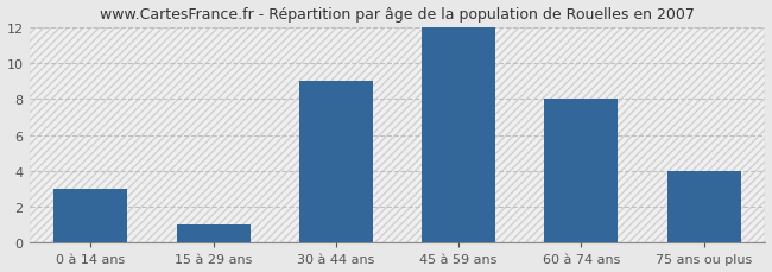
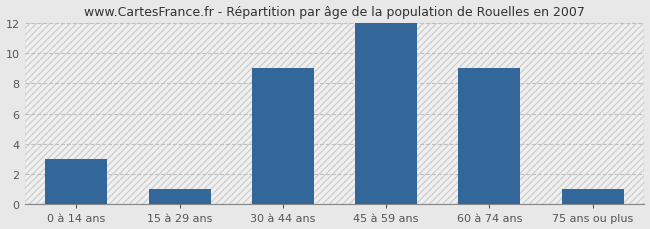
60 à 74 ans: 8 -> 9
75 ans ou plus: 4 -> 1
